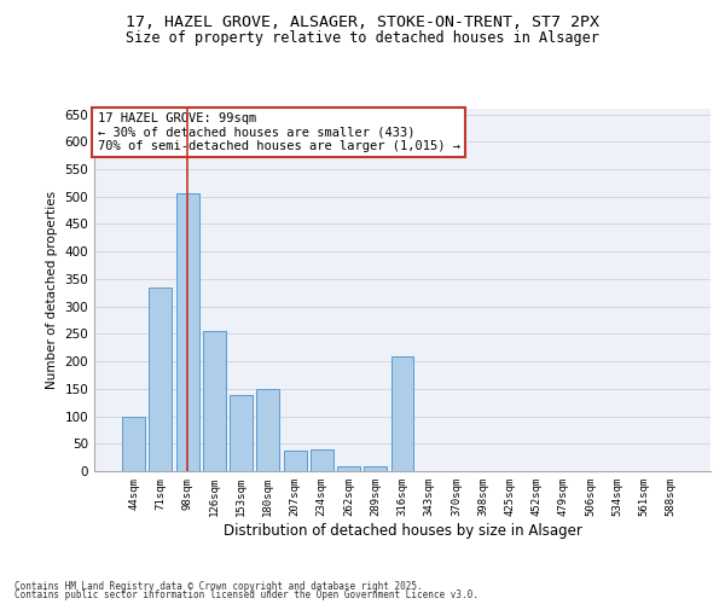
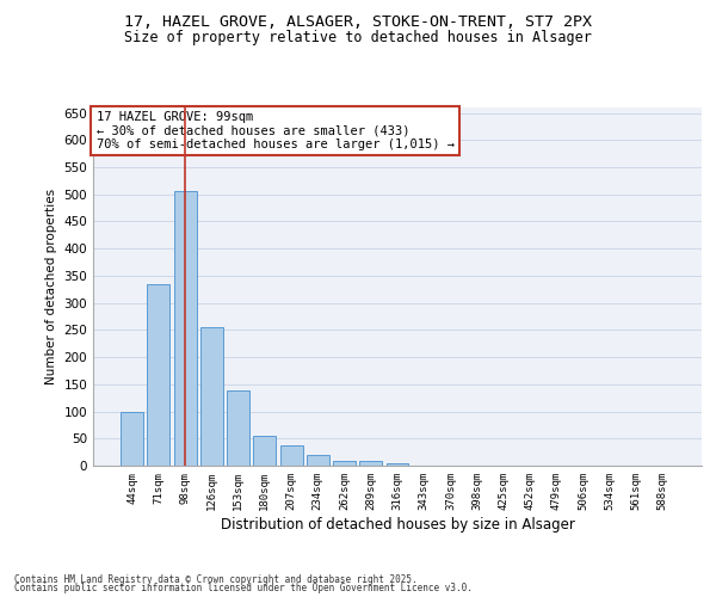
180sqm: 150 -> 55
234sqm: 40 -> 20
316sqm: 210 -> 4
